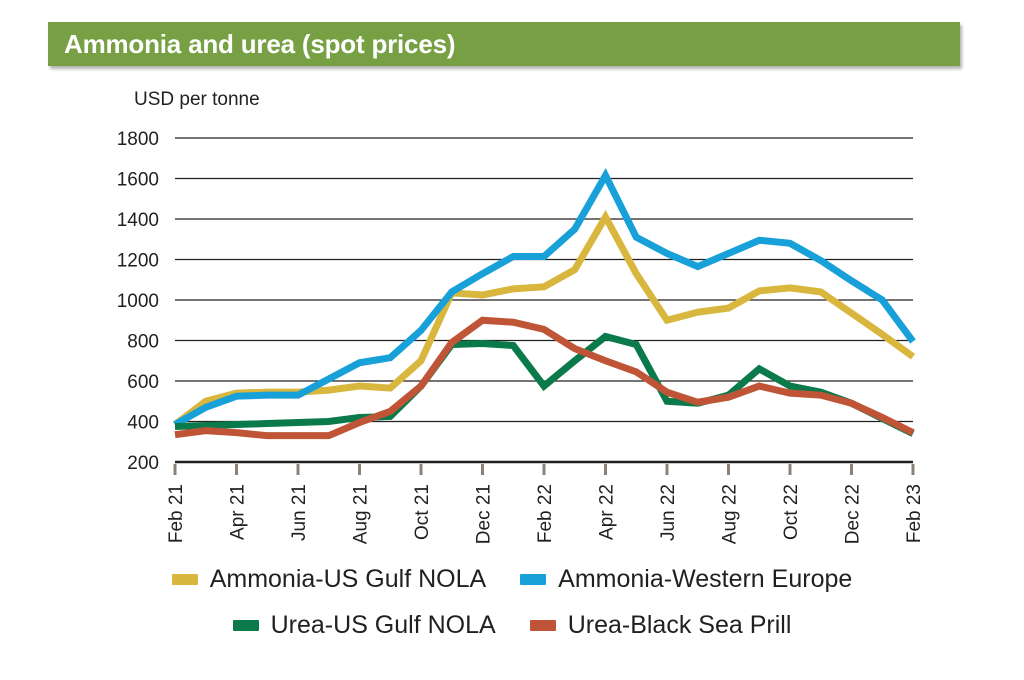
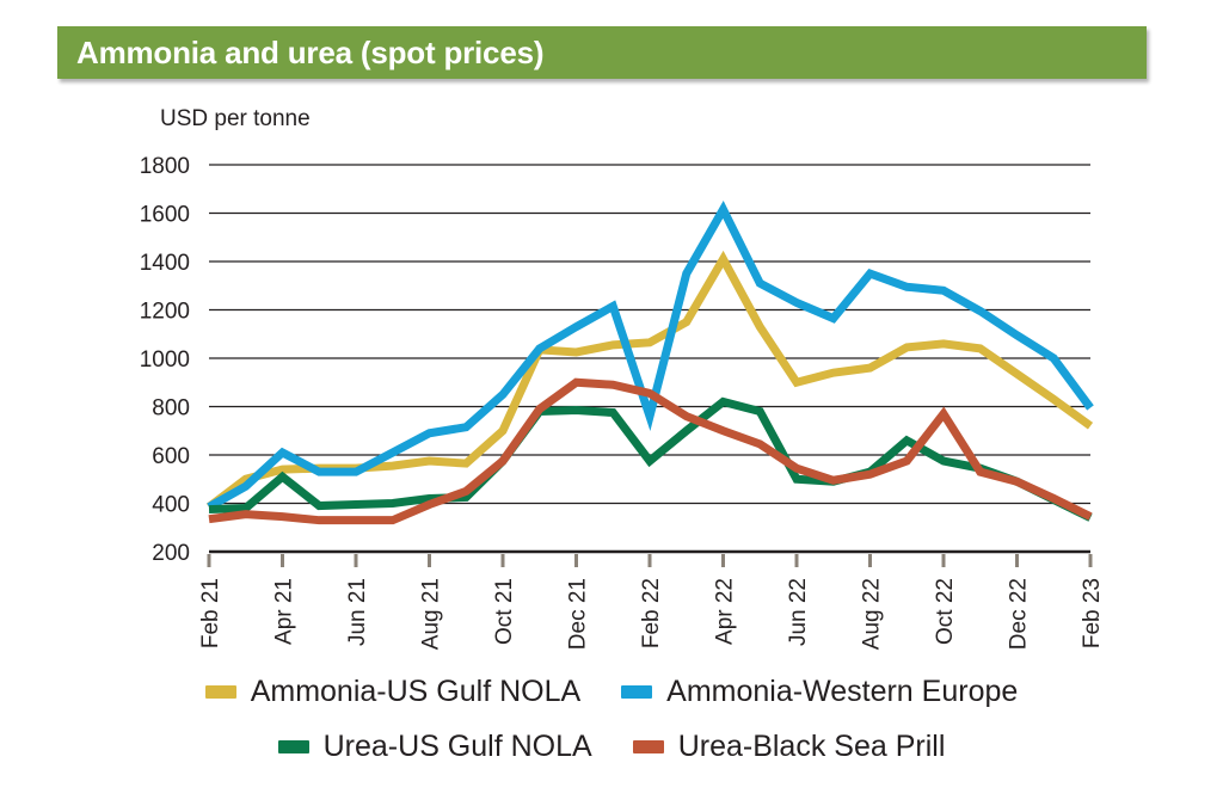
Ammonia-Western Europe/Apr 21: 520 -> 610
Urea-US Gulf NOLA/Apr 21: 380 -> 510
Ammonia-Western Europe/Feb 22: 1220 -> 760
Ammonia-Western Europe/Aug 22: 1230 -> 1350
Urea-Black Sea Prill/Oct 22: 540 -> 770
